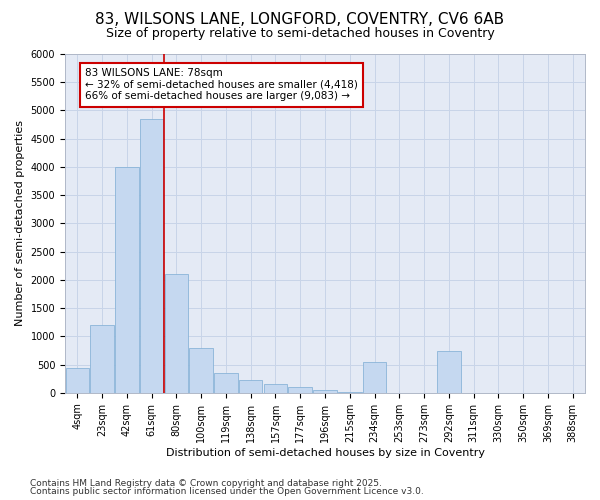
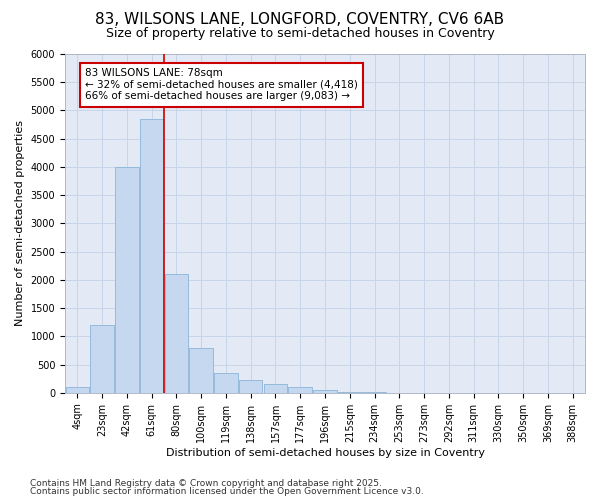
4sqm: 440 -> 100
234sqm: 540 -> 10
292sqm: 740 -> 0
